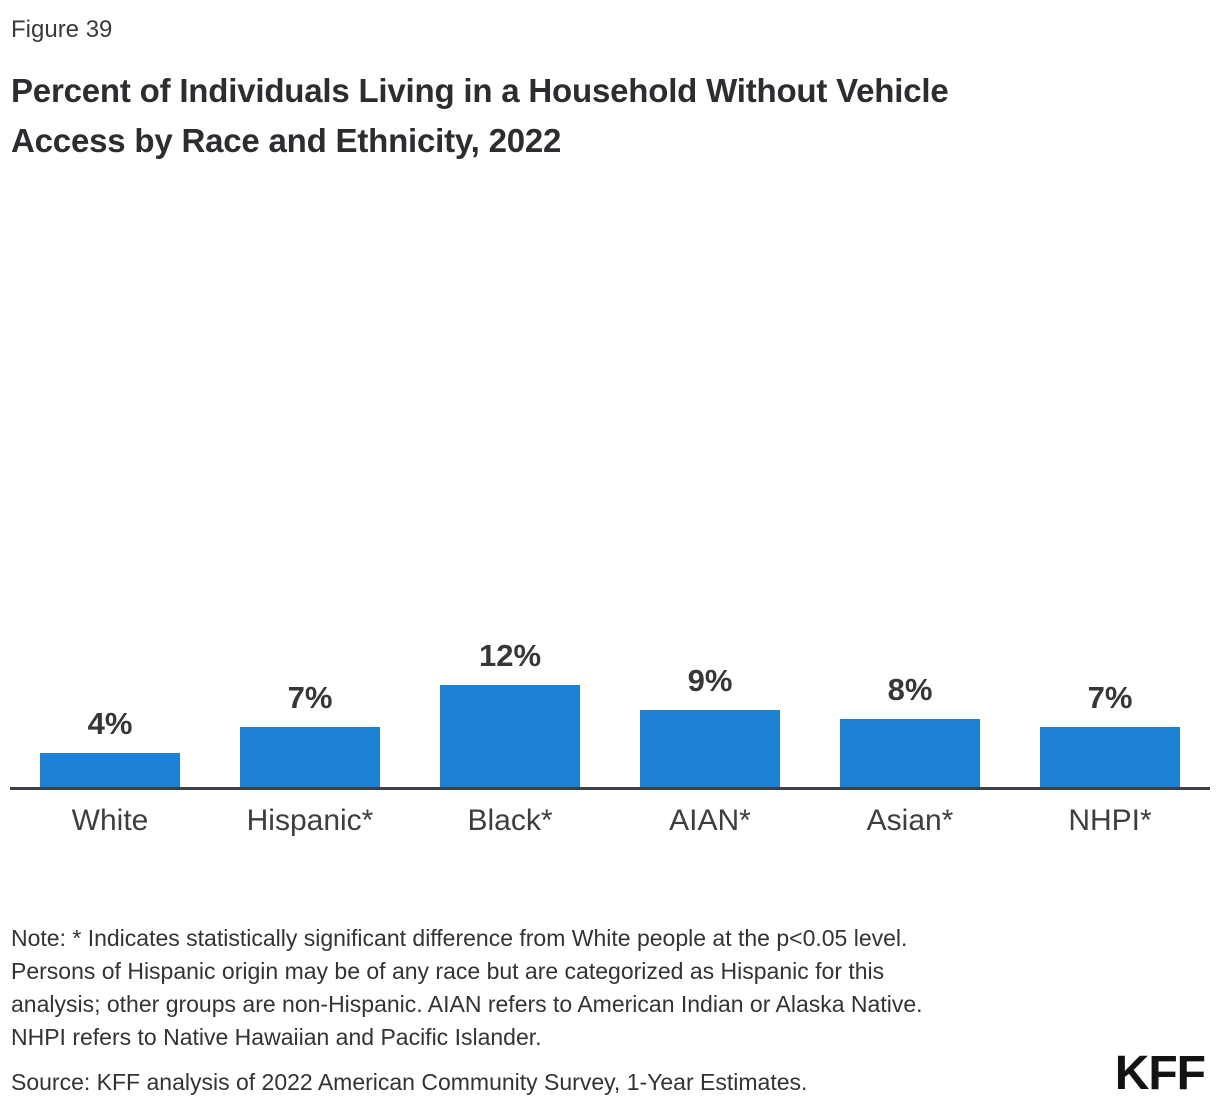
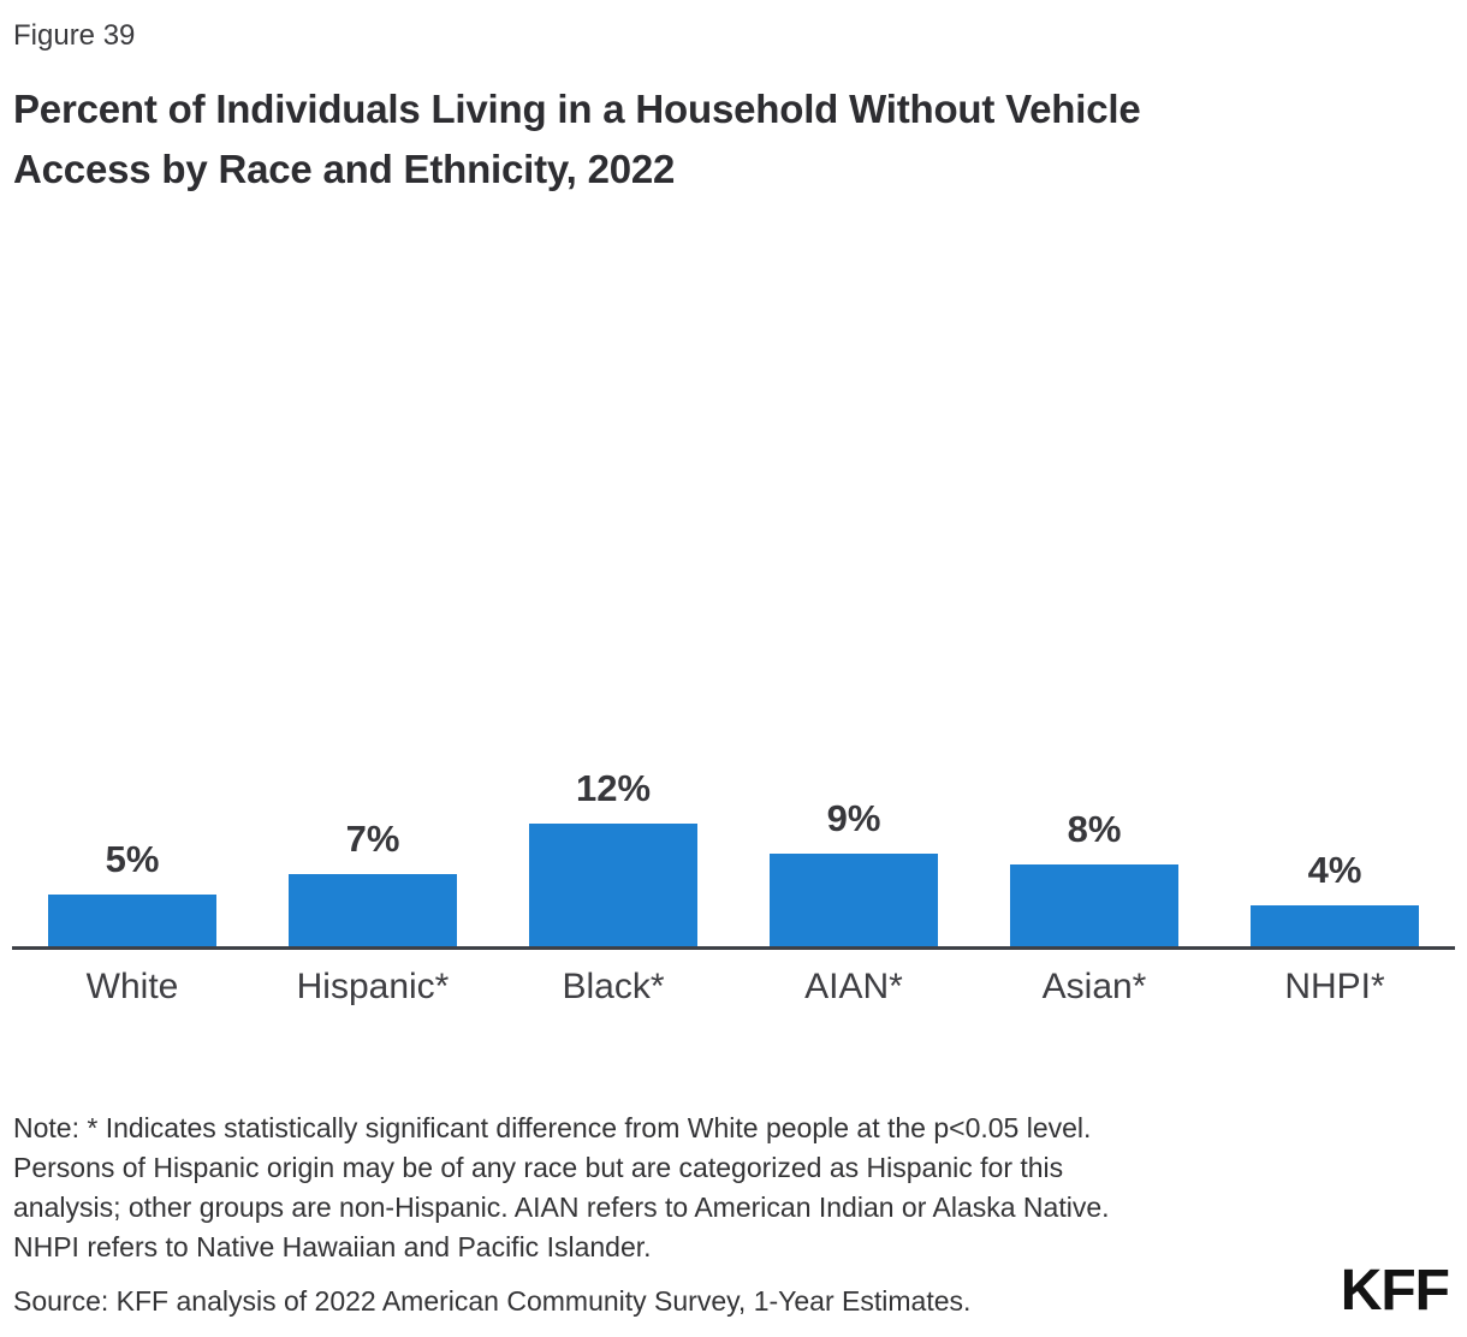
White: 4% -> 5%
NHPI*: 7% -> 4%
